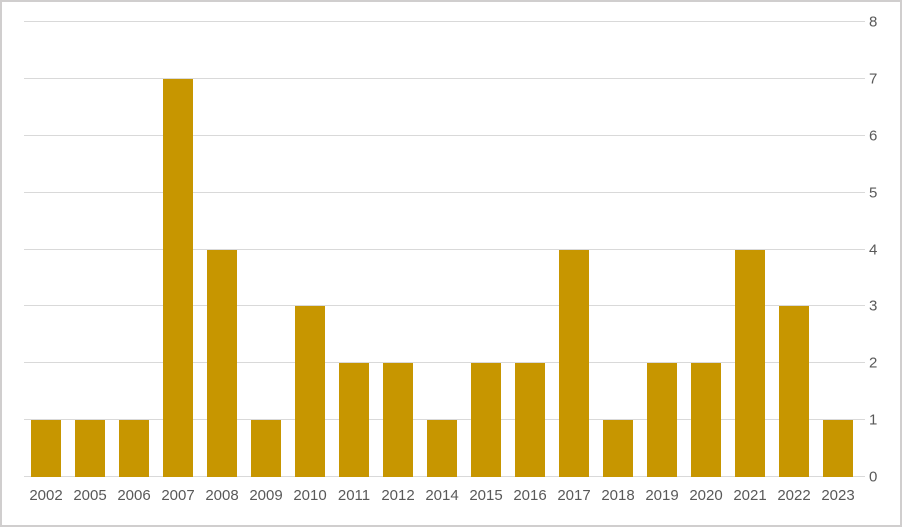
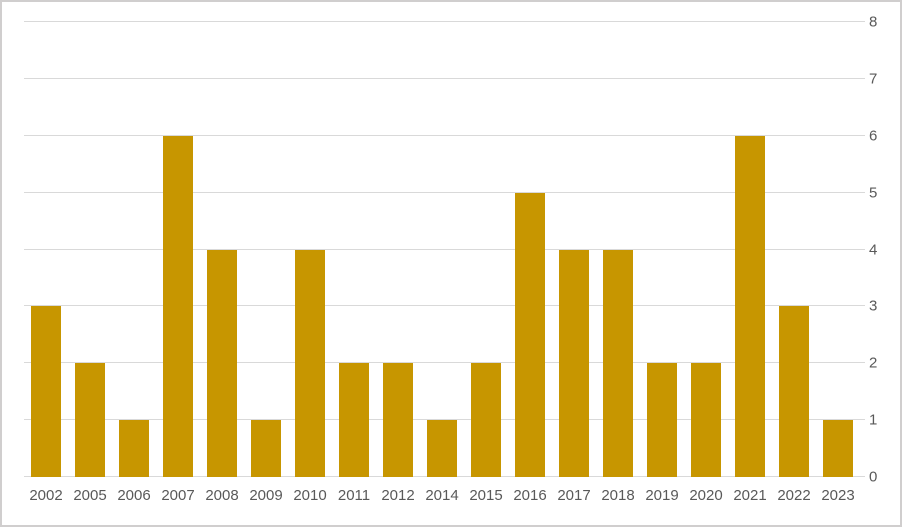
2002: 1 -> 3
2005: 1 -> 2
2007: 7 -> 6
2010: 3 -> 4
2016: 2 -> 5
2018: 1 -> 4
2021: 4 -> 6
